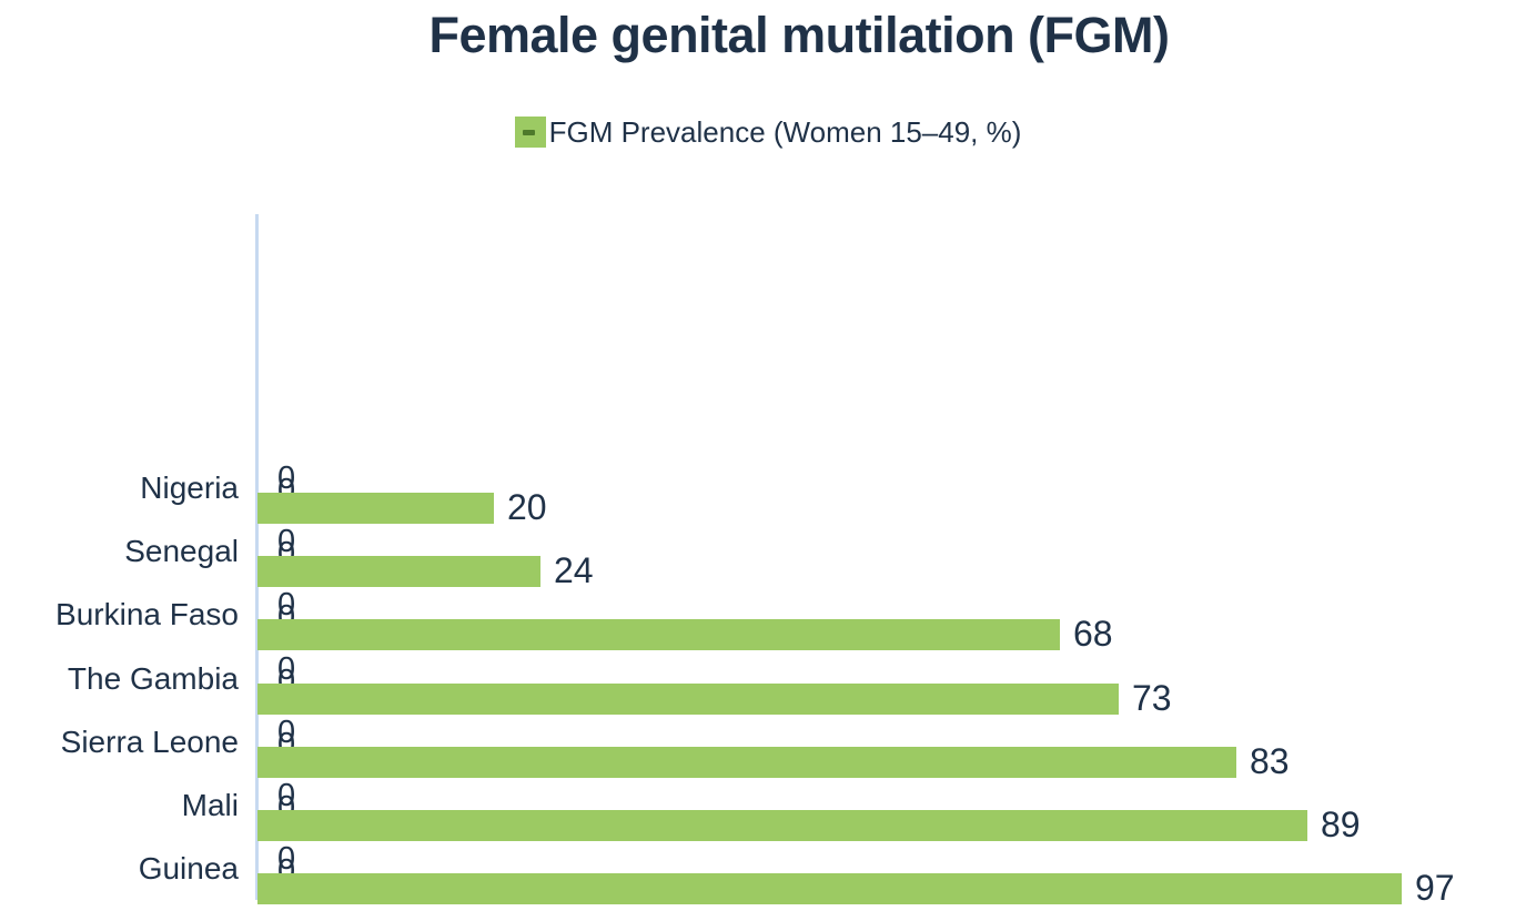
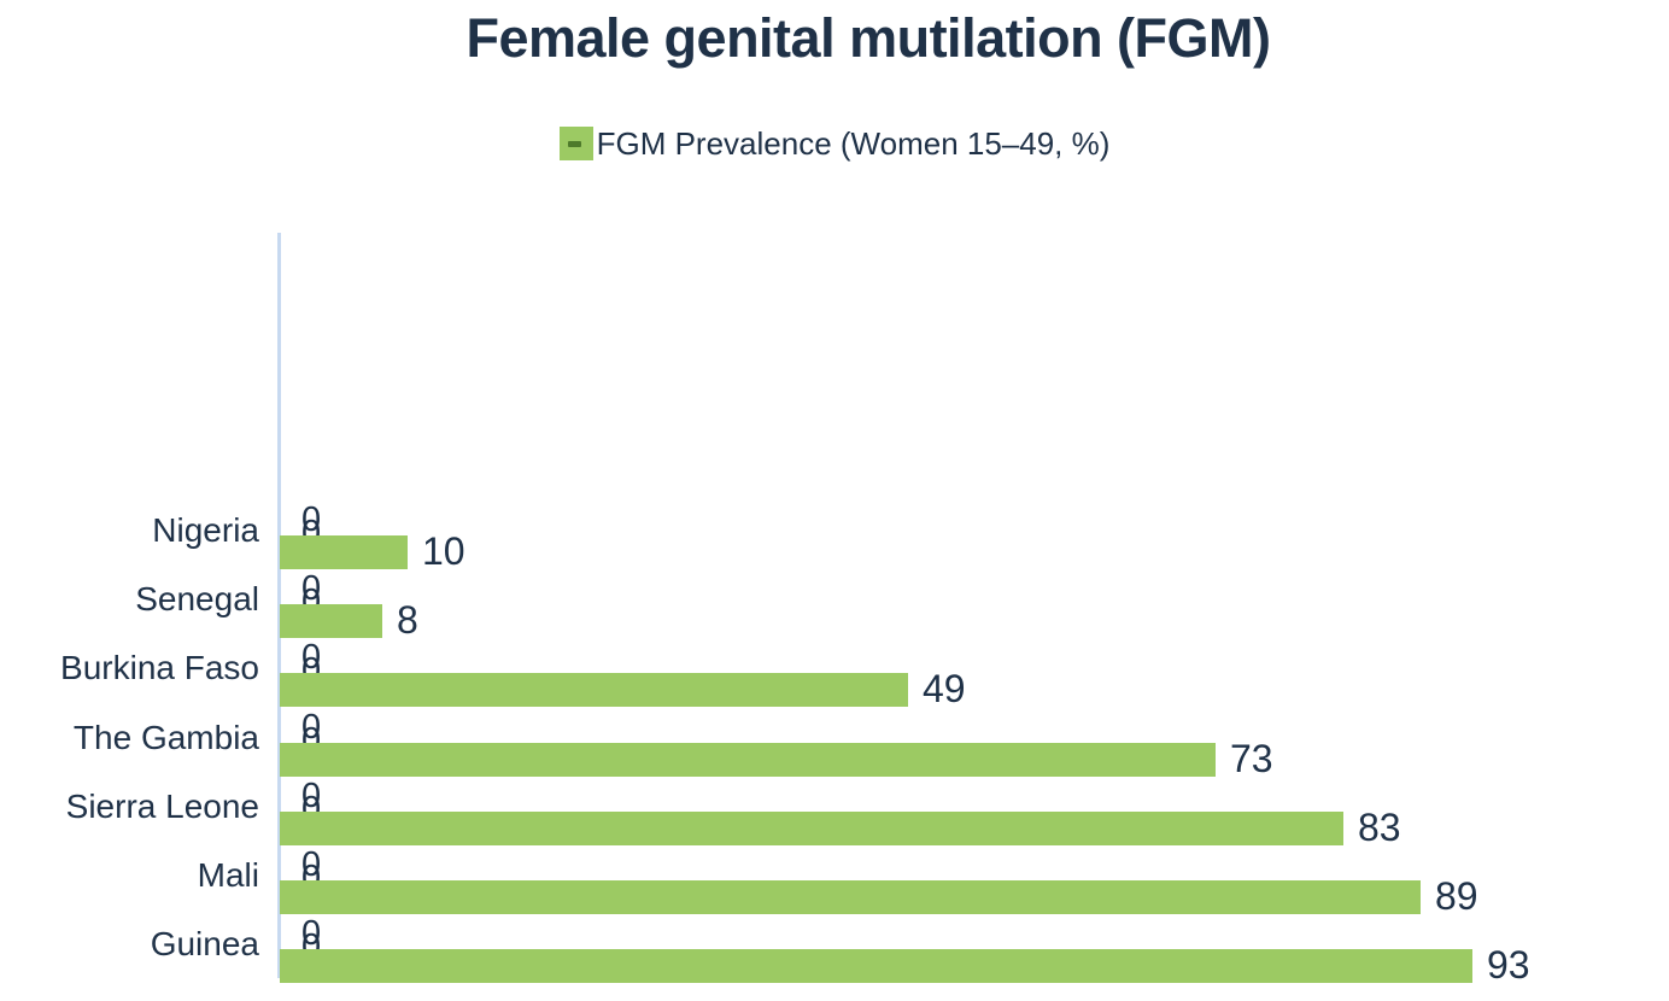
Nigeria: 20 -> 10
Senegal: 24 -> 8
Burkina Faso: 68 -> 49
Guinea: 97 -> 93
